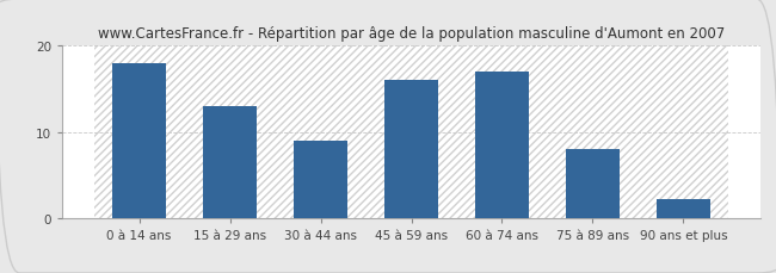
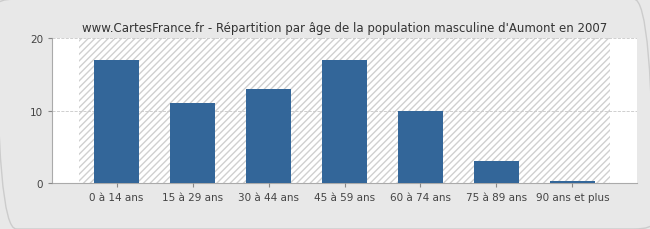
0 à 14 ans: 18.0 -> 17.0
15 à 29 ans: 13.0 -> 11.0
30 à 44 ans: 9.0 -> 13.0
45 à 59 ans: 16.0 -> 17.0
60 à 74 ans: 17.0 -> 10.0
75 à 89 ans: 8.0 -> 3.0
90 ans et plus: 2.2 -> 0.3
